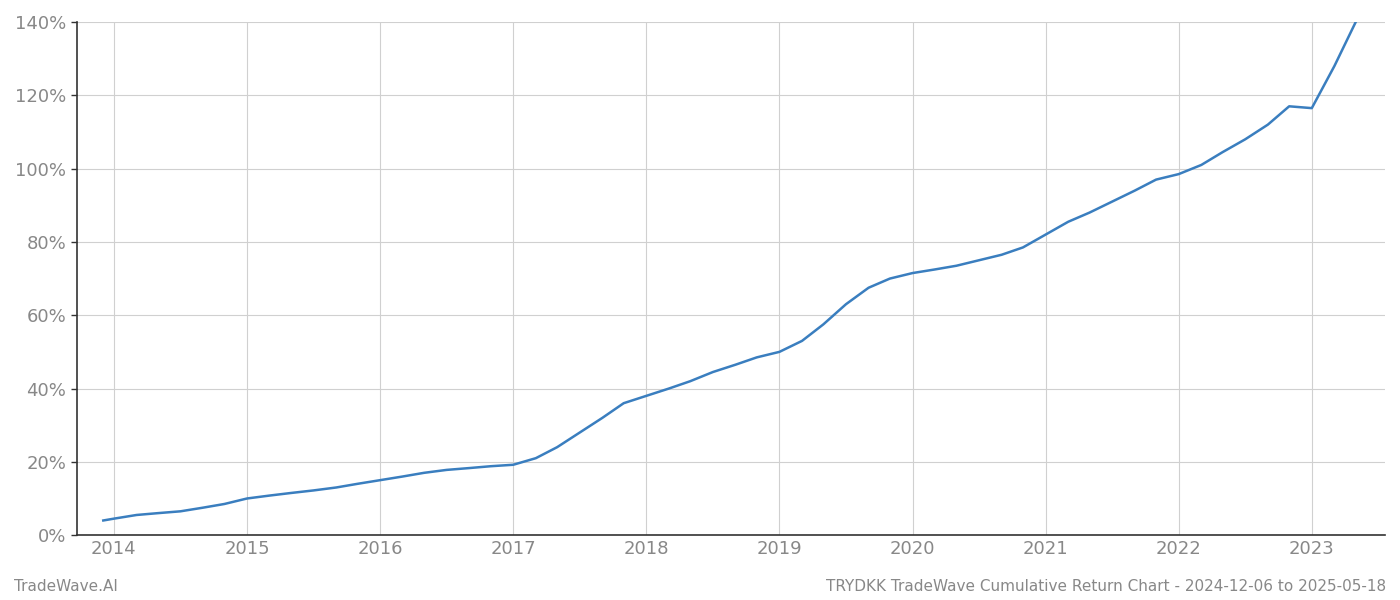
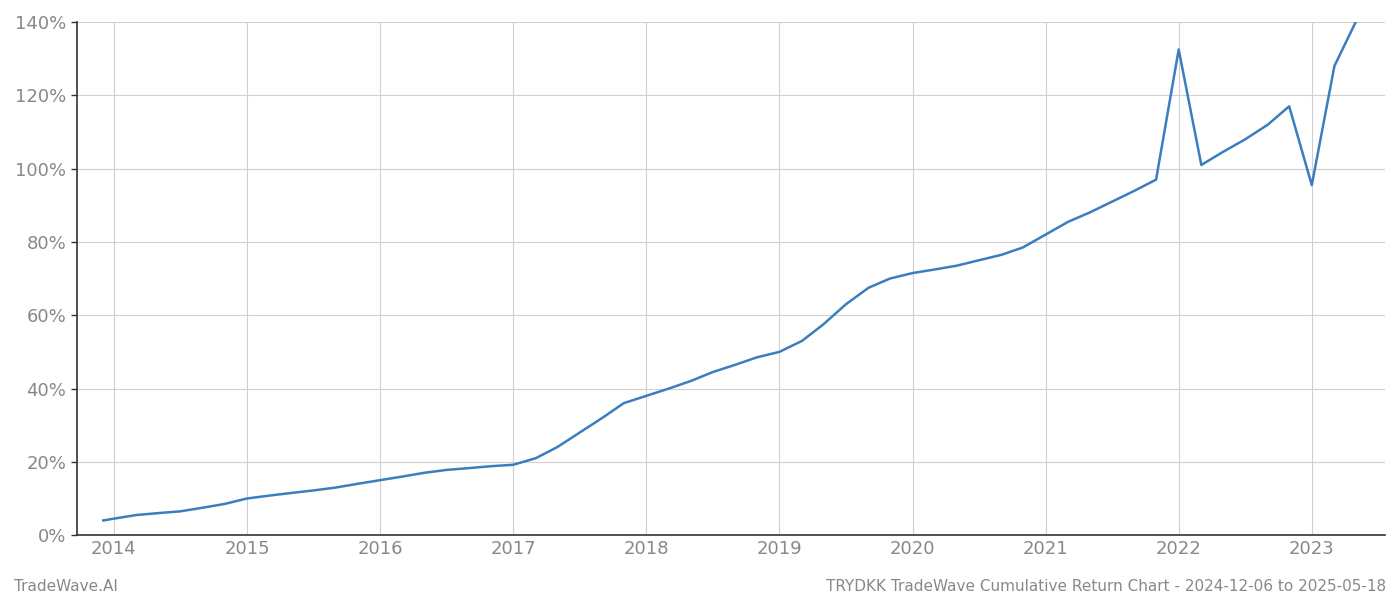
2022: 98.5% -> 132.5%
2023: 116.5% -> 95.5%
